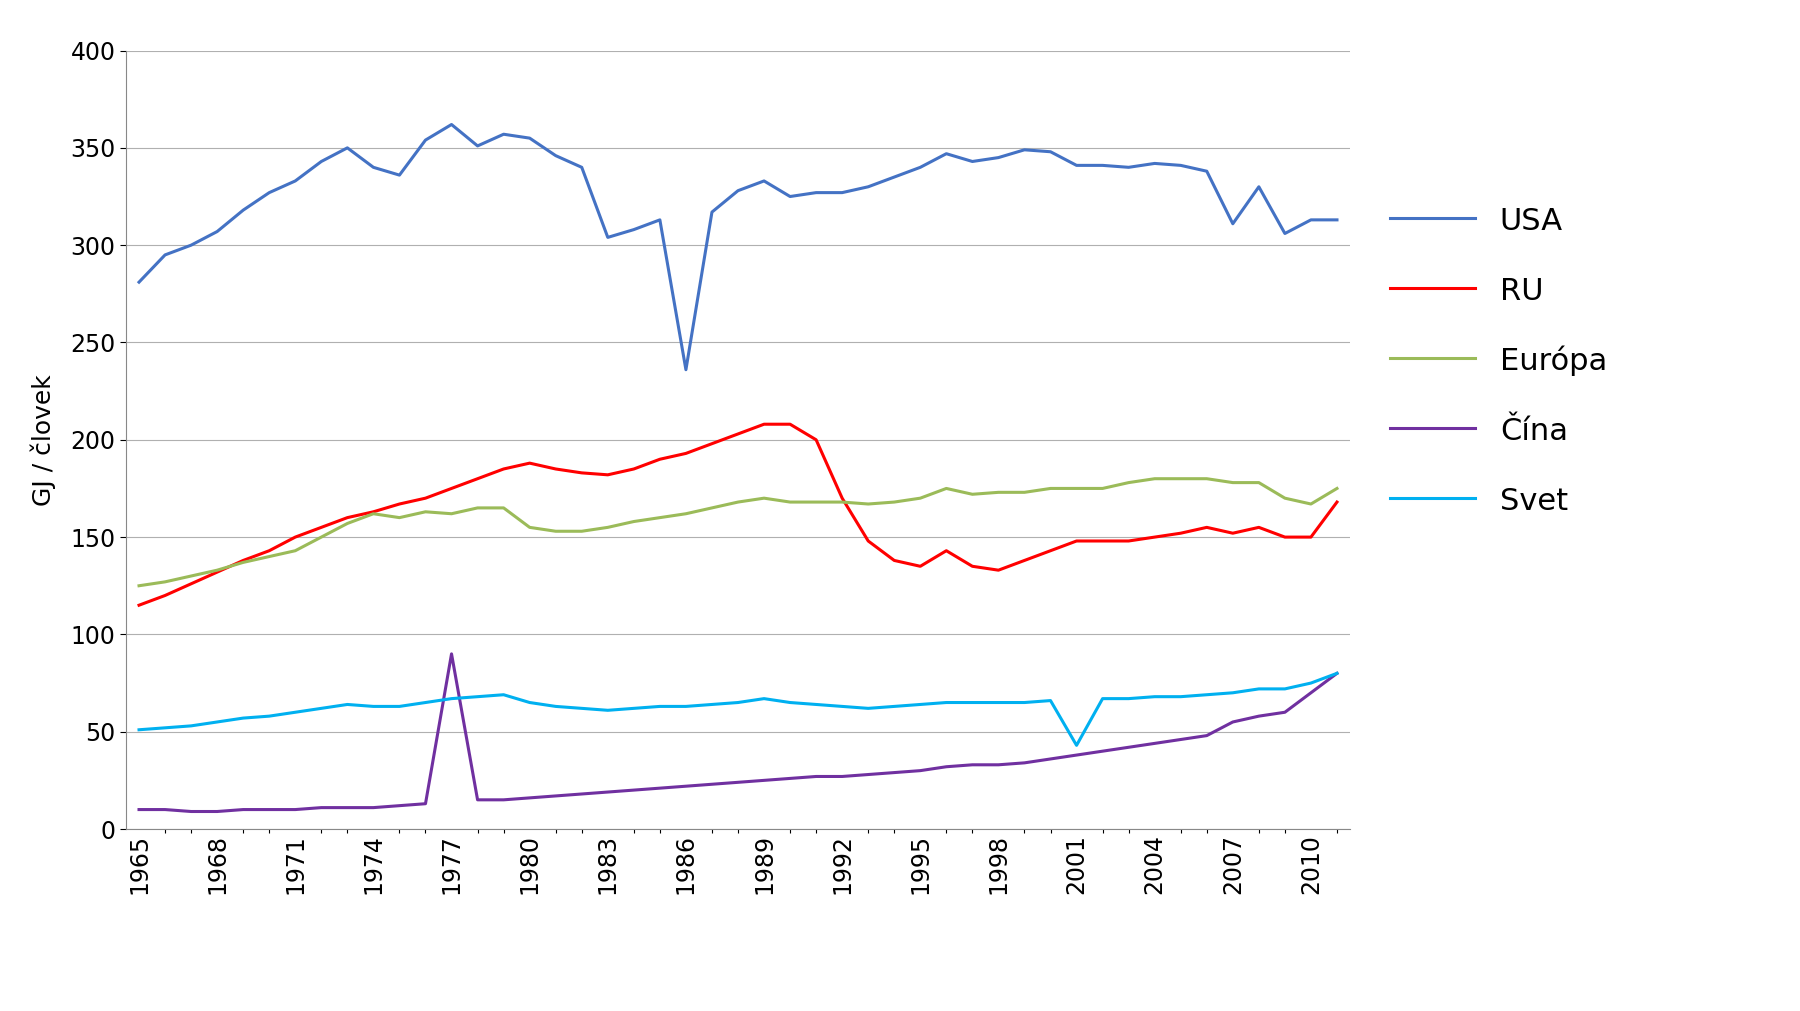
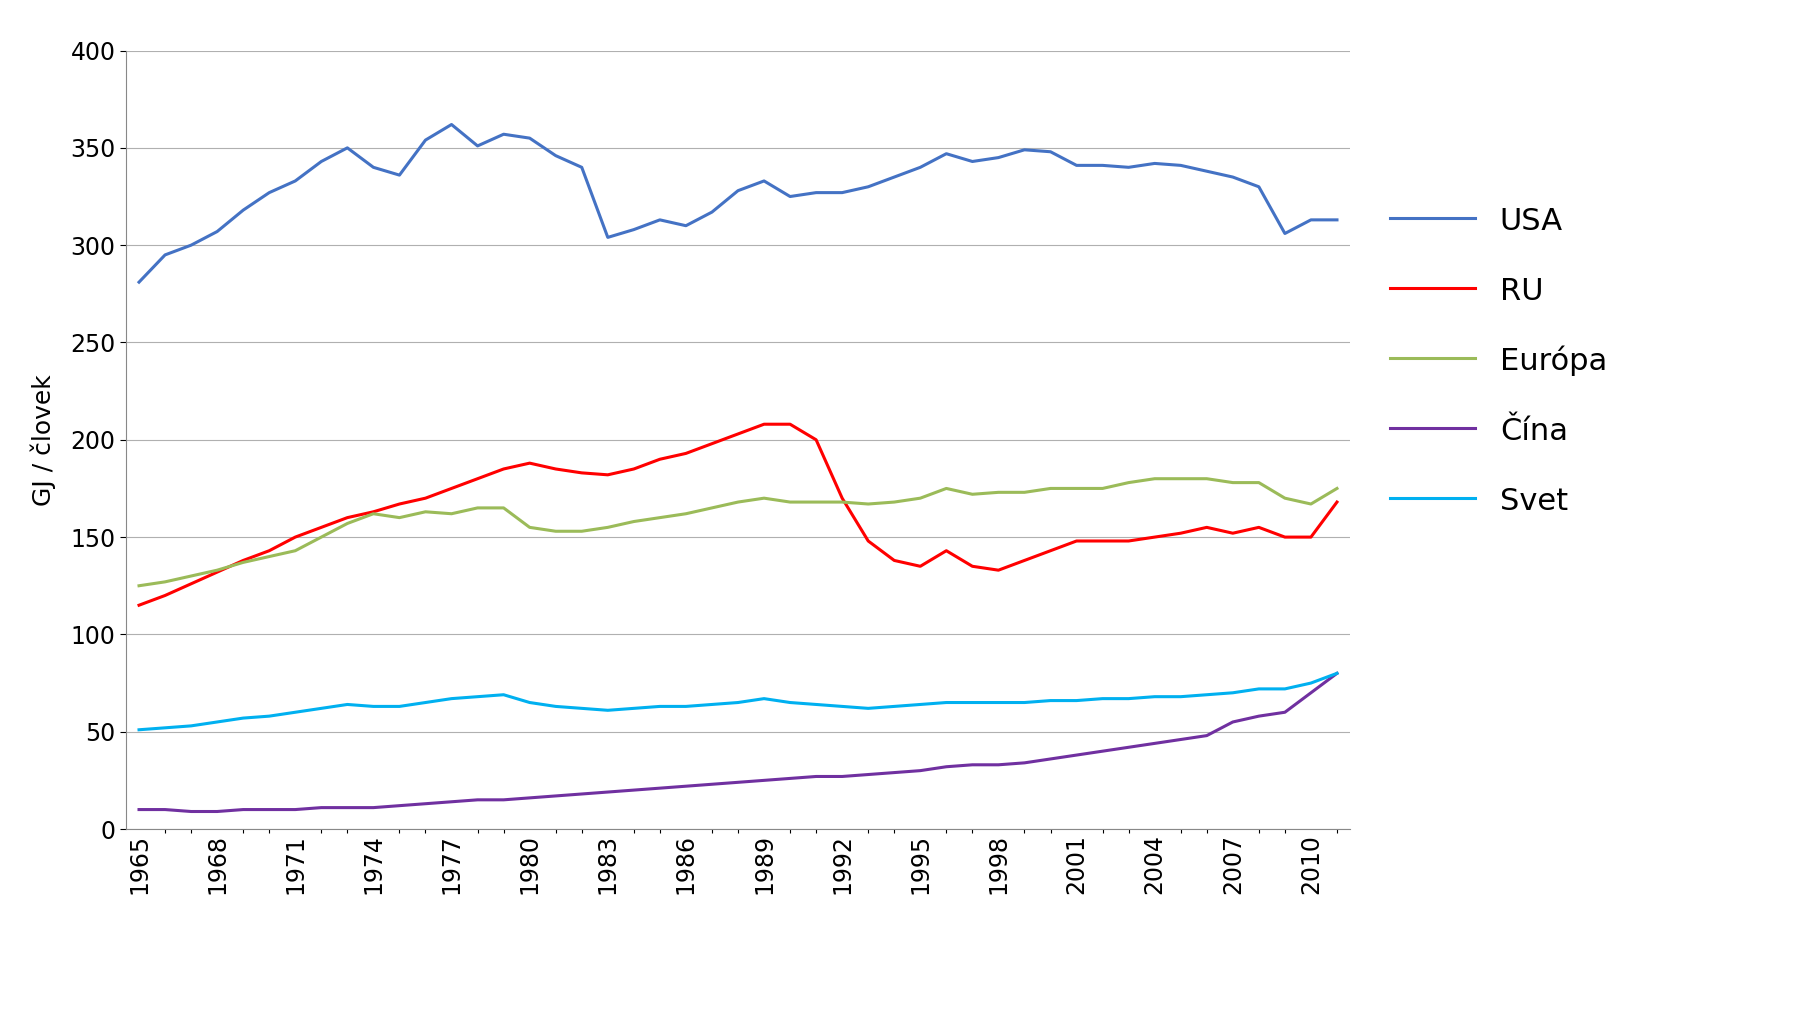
Čína/1977: 90 -> 14
USA/1986: 236 -> 310
Svet/2001: 43 -> 66
USA/2007: 311 -> 335
